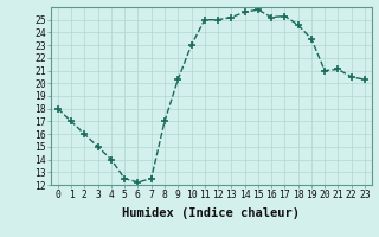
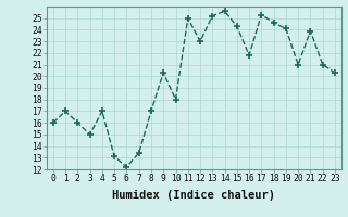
0: 18.0 -> 16.0
4: 14.0 -> 17.0
5: 12.5 -> 13.1
7: 12.5 -> 13.4
10: 23.0 -> 18.0
12: 25.0 -> 23.0
15: 25.8 -> 24.3
16: 25.2 -> 21.8
19: 23.5 -> 24.1
21: 21.1 -> 23.9
22: 20.5 -> 21.0
